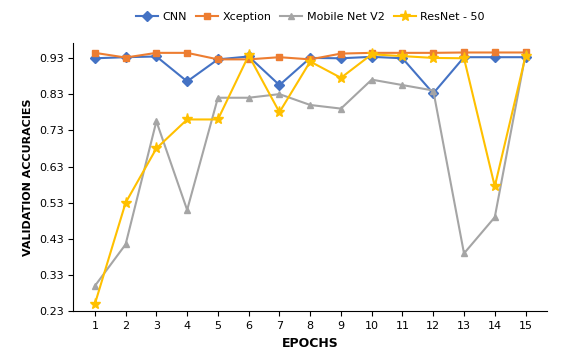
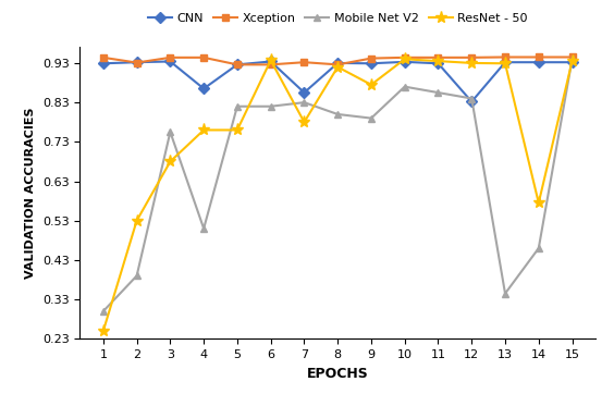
Mobile Net V2/2: 0.415 -> 0.390
Mobile Net V2/13: 0.390 -> 0.345
Mobile Net V2/14: 0.490 -> 0.460
